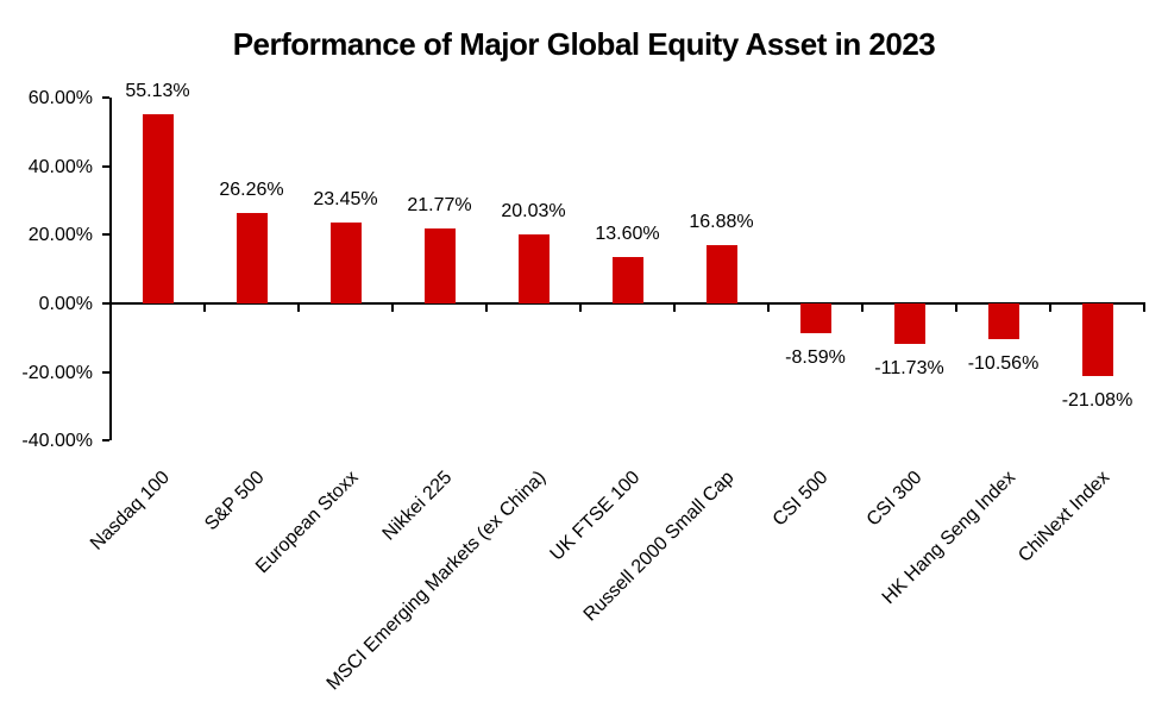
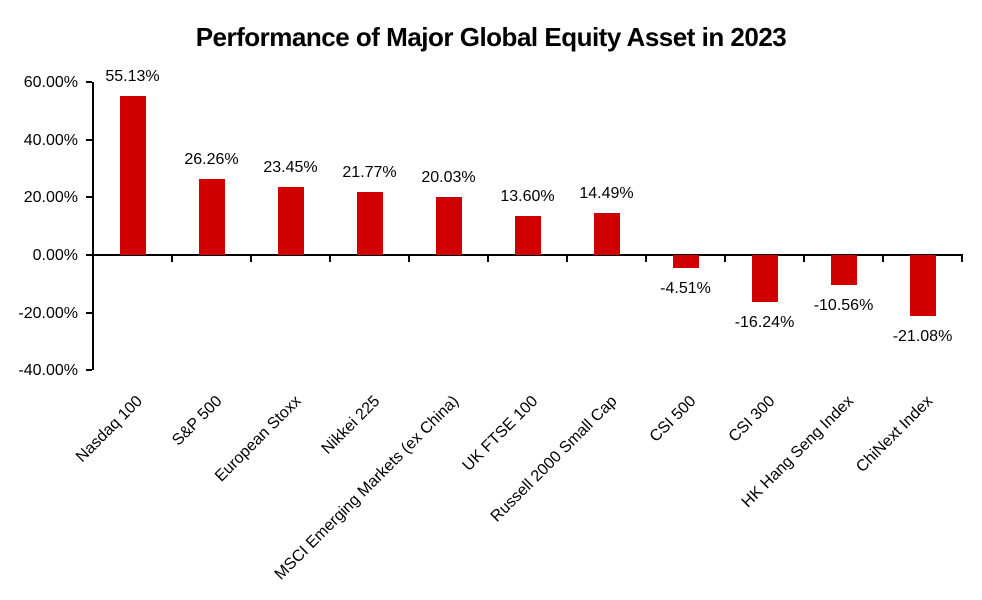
Russell 2000 Small Cap: 16.88% -> 14.49%
CSI 500: -8.59% -> -4.51%
CSI 300: -11.73% -> -16.24%
